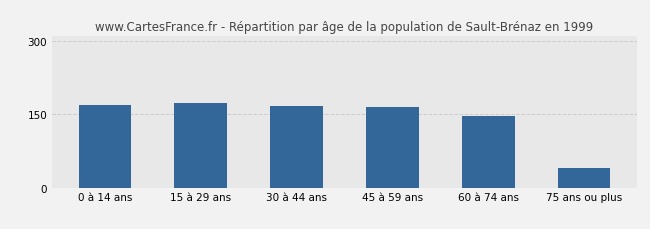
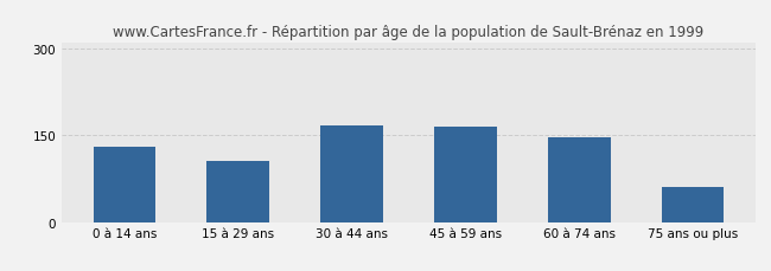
0 à 14 ans: 168 -> 130
15 à 29 ans: 172 -> 105
75 ans ou plus: 40 -> 60
